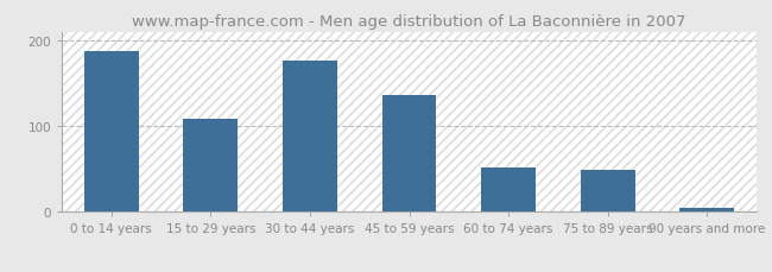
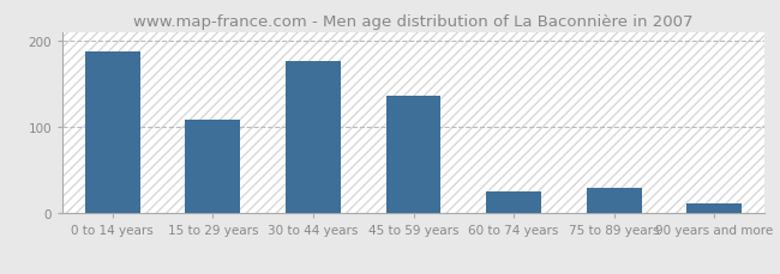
60 to 74 years: 52 -> 26
75 to 89 years: 49 -> 30
90 years and more: 5 -> 12
